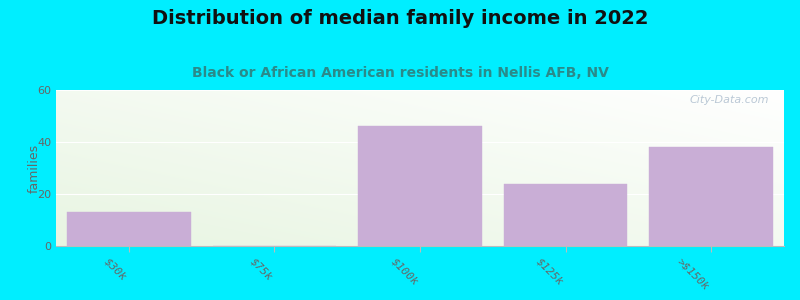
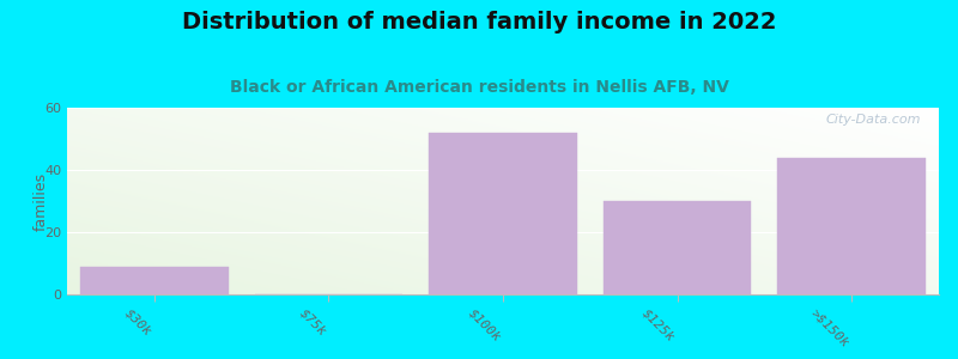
$30k: 13 -> 9
$100k: 46 -> 52
$125k: 24 -> 30
>$150k: 38 -> 44
